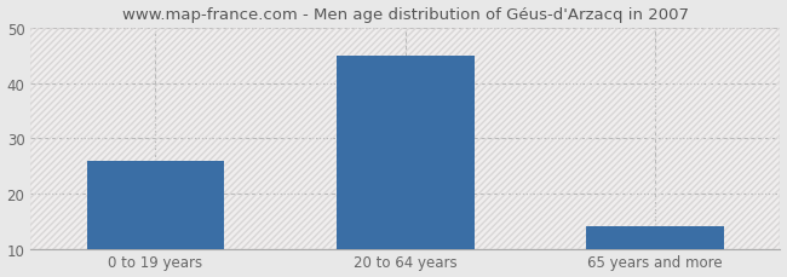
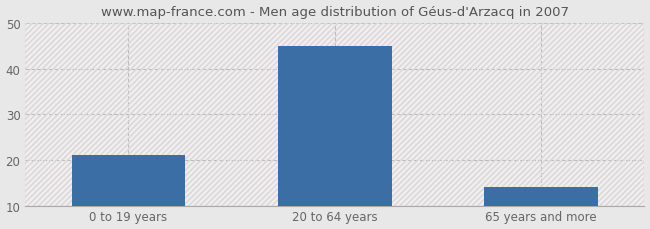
0 to 19 years: 26 -> 21
